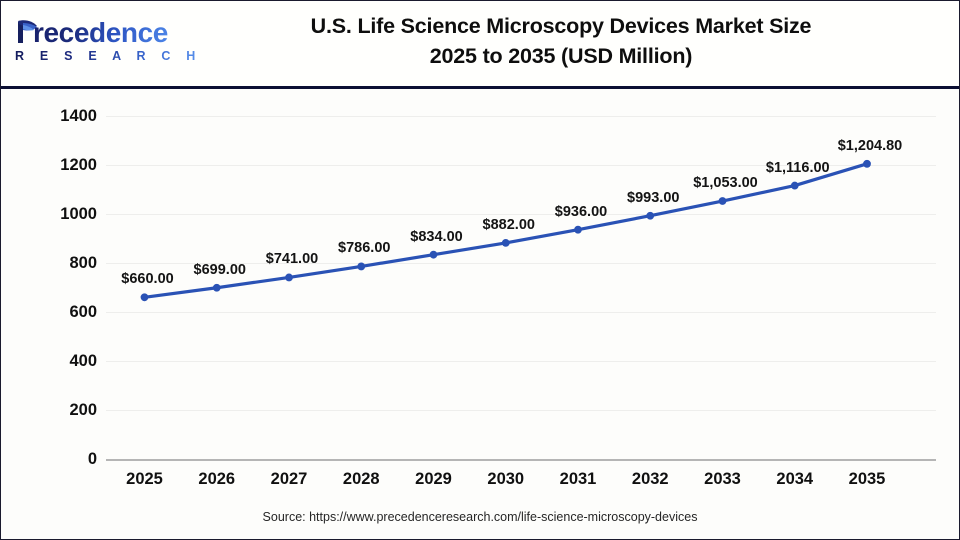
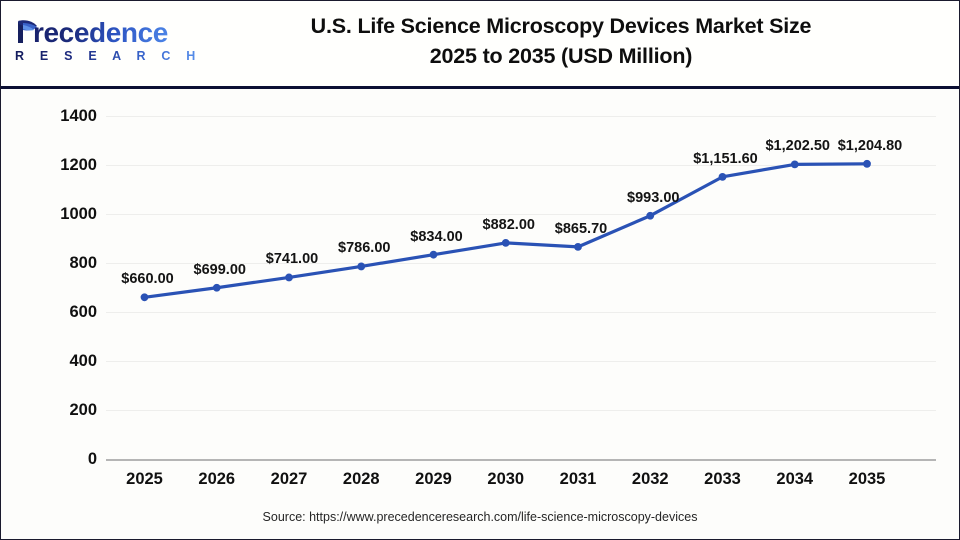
2031: $936.00 -> $865.70
2033: $1,053.00 -> $1,151.60
2034: $1,116.00 -> $1,202.50
